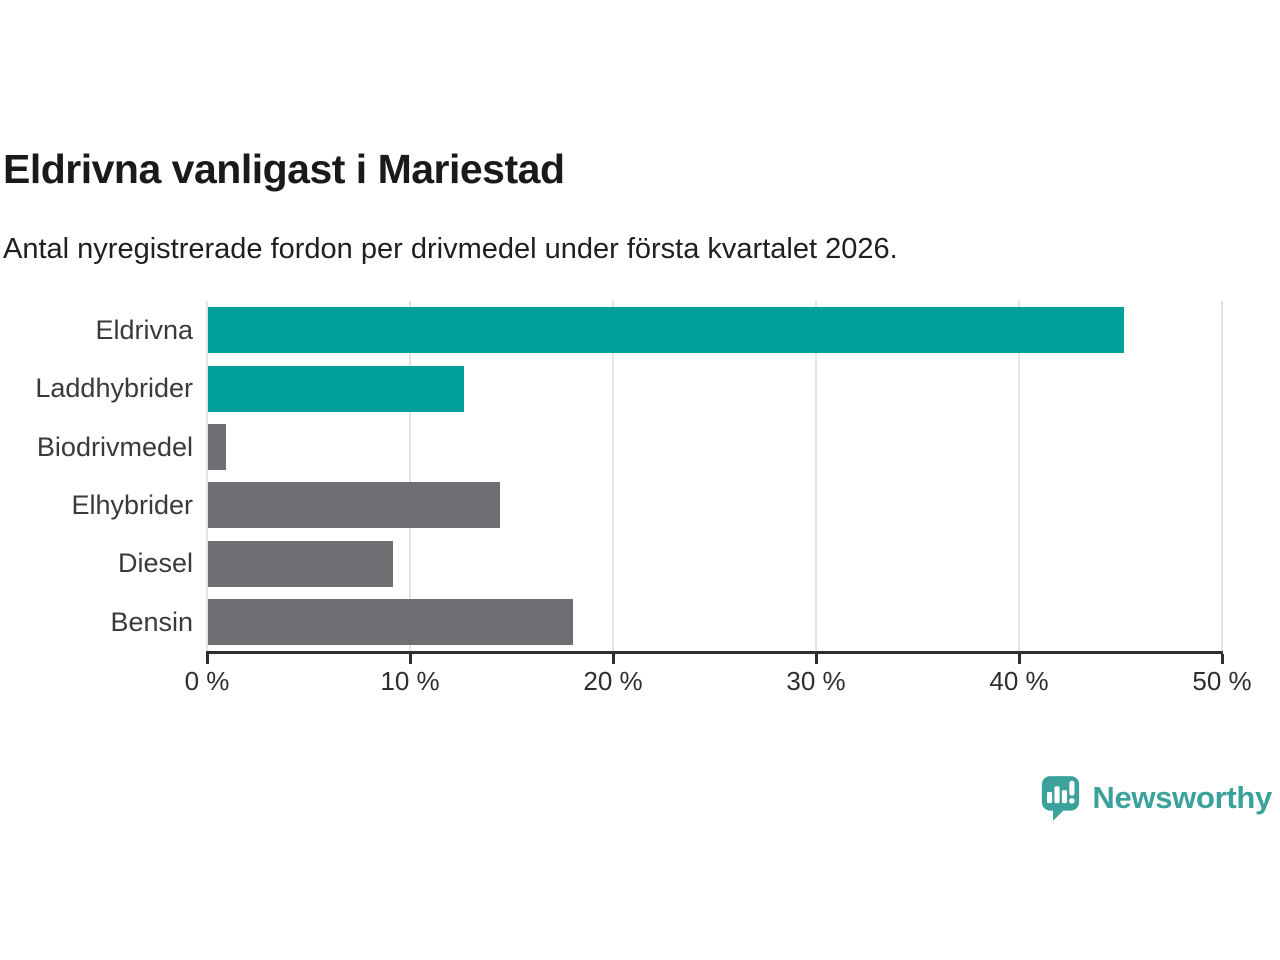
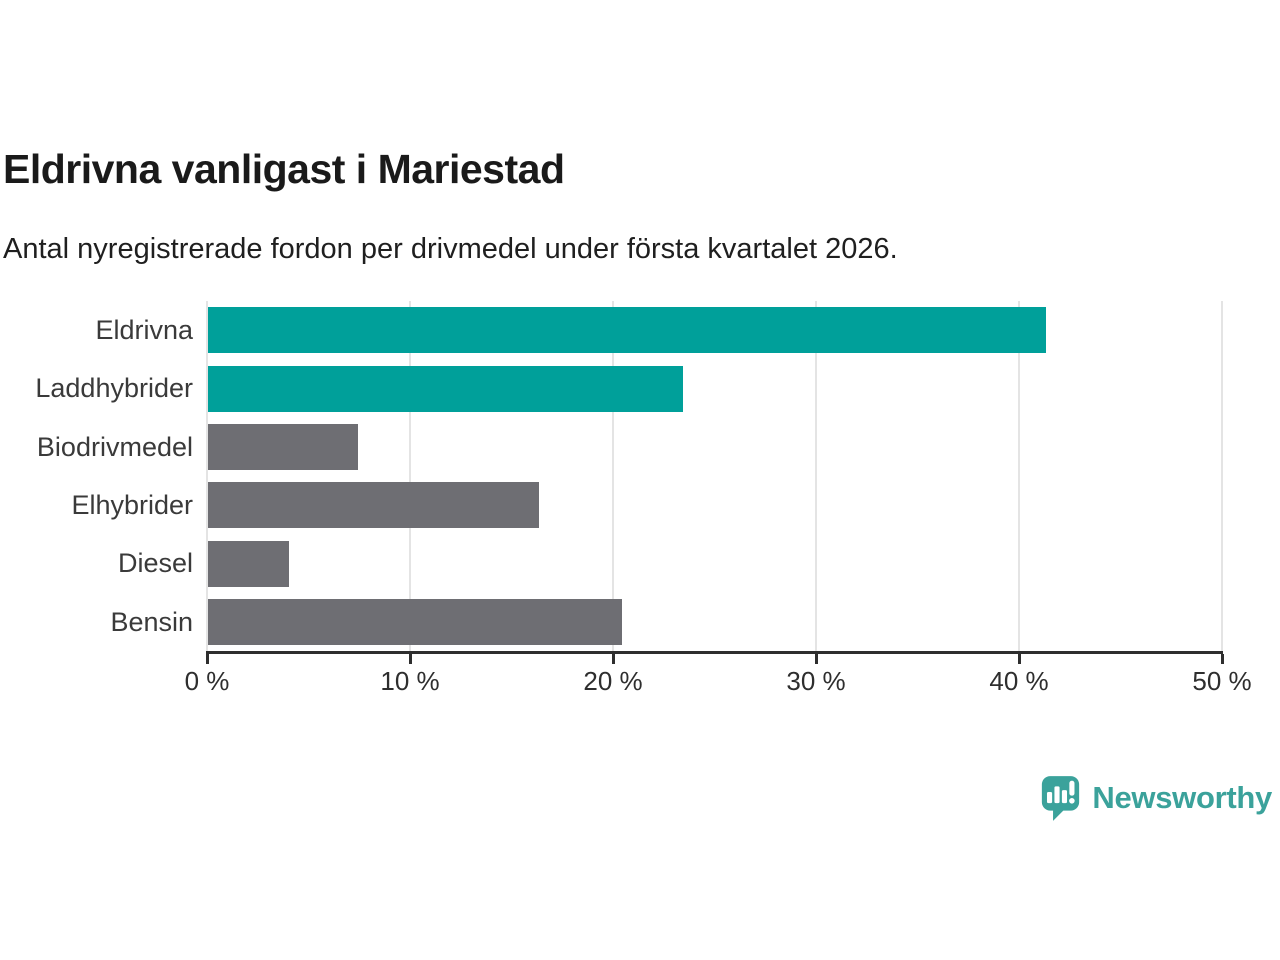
Eldrivna: 45.1% -> 41.3%
Laddhybrider: 12.6% -> 23.4%
Biodrivmedel: 0.9% -> 7.4%
Elhybrider: 14.4% -> 16.3%
Diesel: 9.1% -> 4.0%
Bensin: 18.0% -> 20.4%
